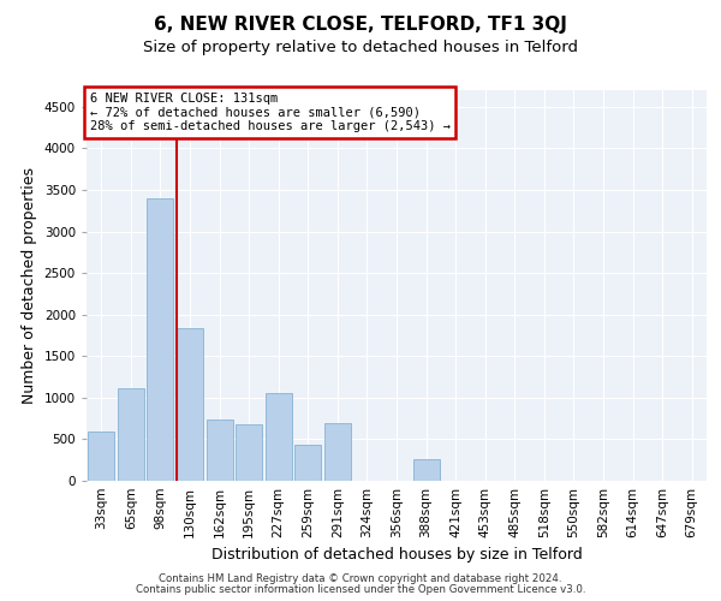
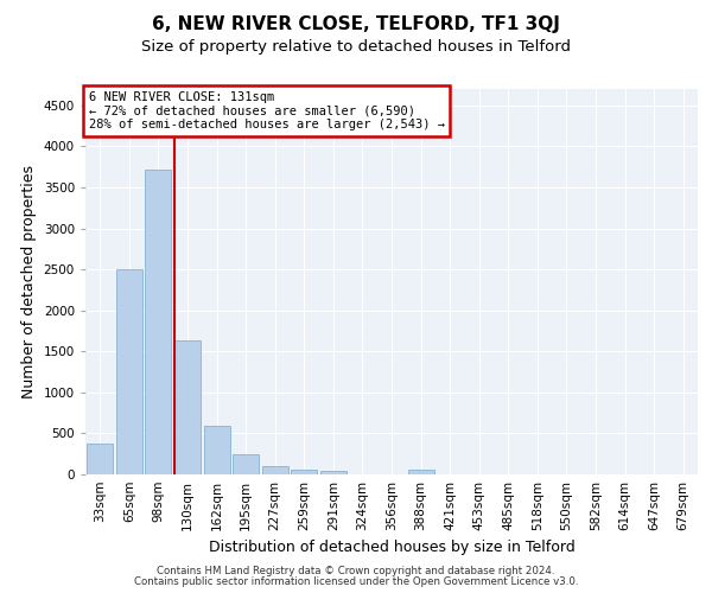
33sqm: 600 -> 380
65sqm: 1120 -> 2500
98sqm: 3400 -> 3720
130sqm: 1840 -> 1630
162sqm: 740 -> 600
195sqm: 680 -> 240
227sqm: 1060 -> 100
259sqm: 440 -> 60
291sqm: 700 -> 50
388sqm: 260 -> 60
